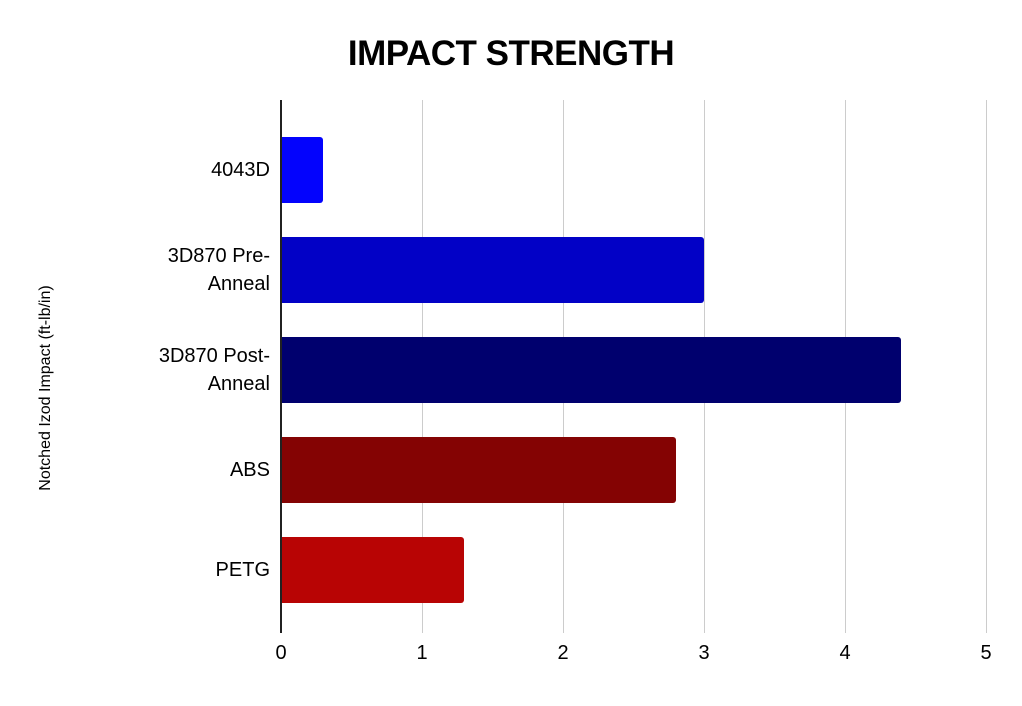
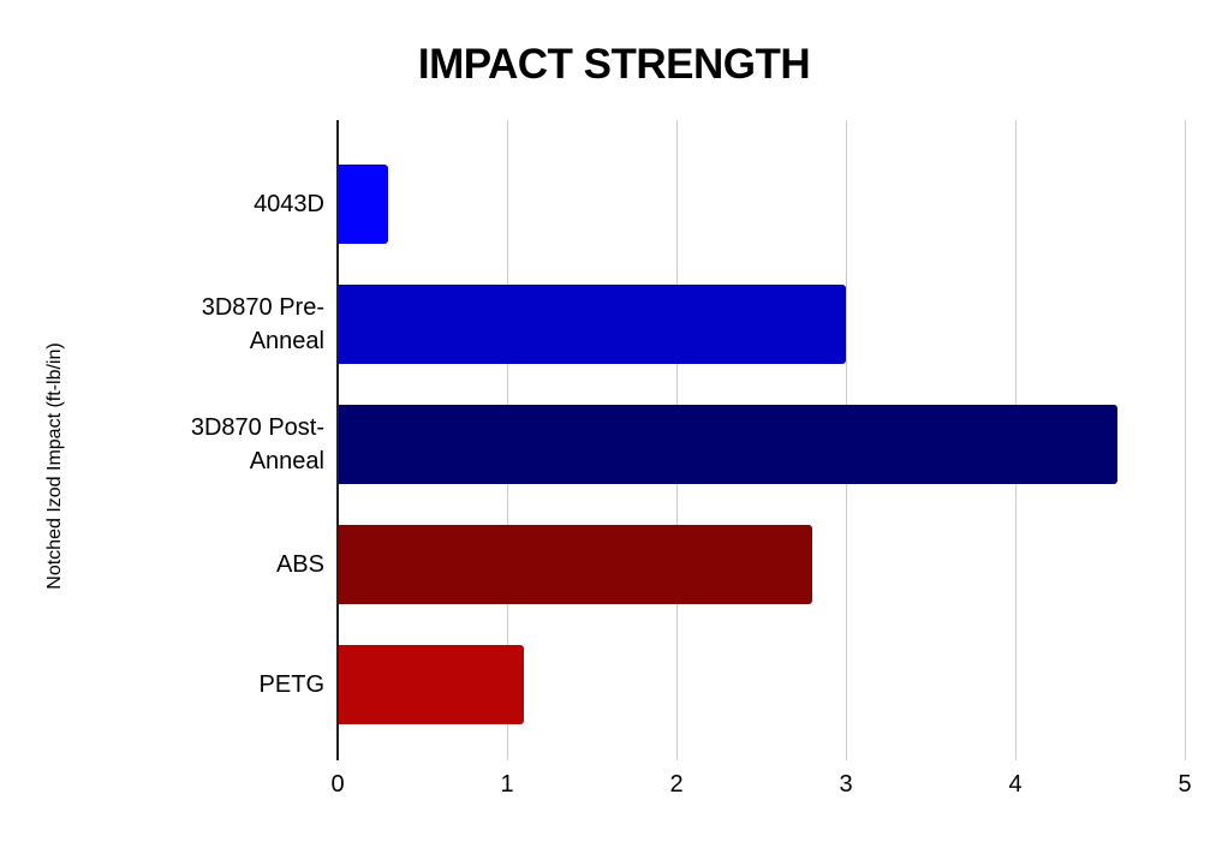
3D870 Post-Anneal: 4.4 -> 4.6
PETG: 1.3 -> 1.1
